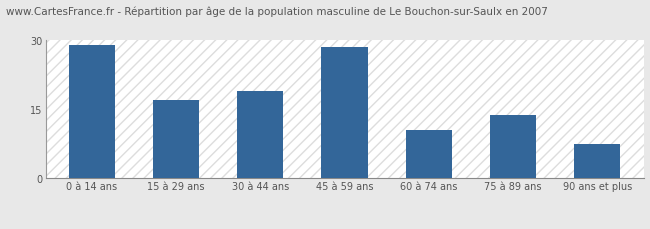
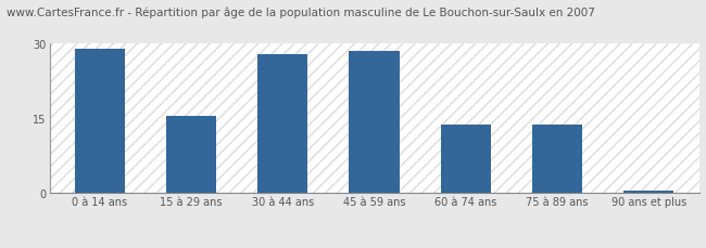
15 à 29 ans: 17.0 -> 15.5
30 à 44 ans: 19.0 -> 28.0
60 à 74 ans: 10.5 -> 13.8
90 ans et plus: 7.5 -> 0.5
